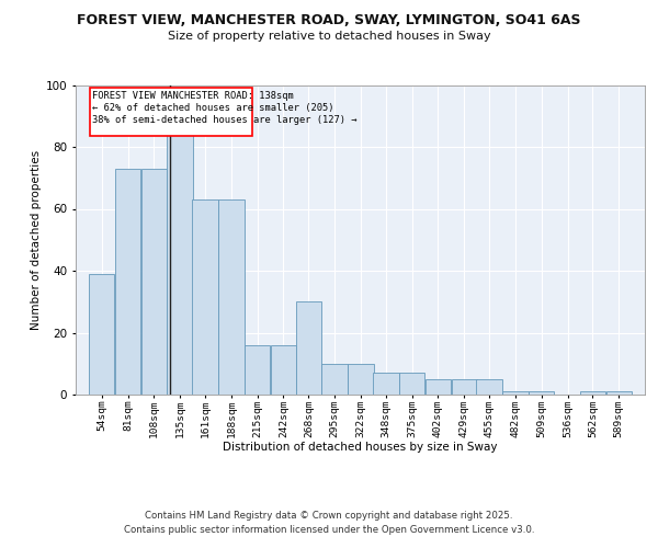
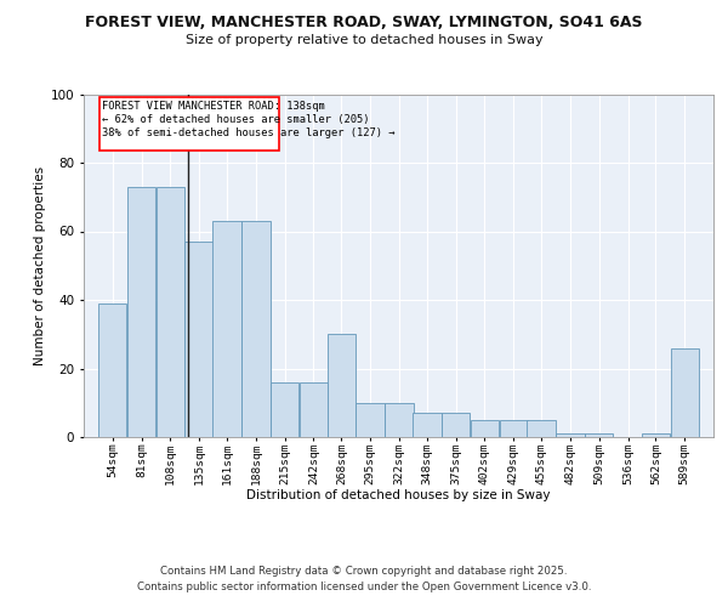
135sqm: 84 -> 57
589sqm: 1 -> 26
